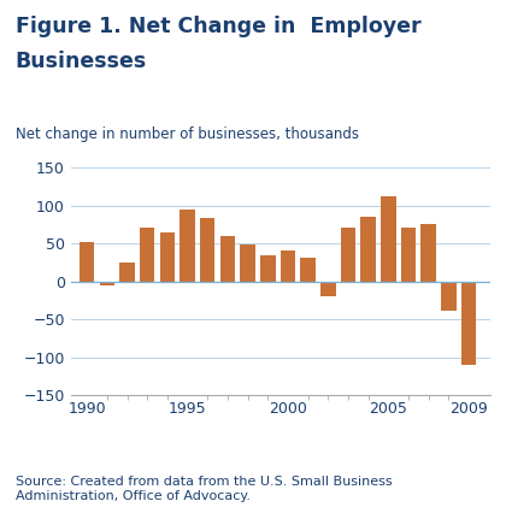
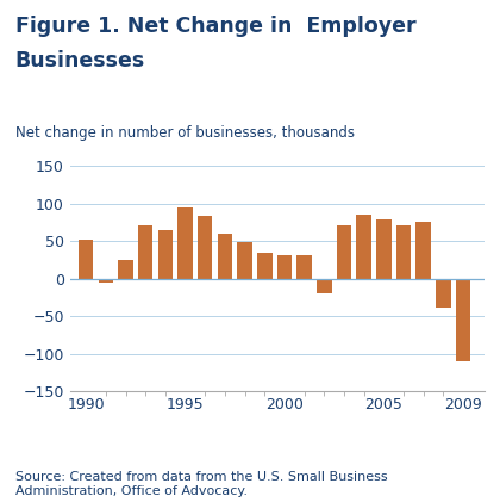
2000: 40 -> 31
2005: 112 -> 78
